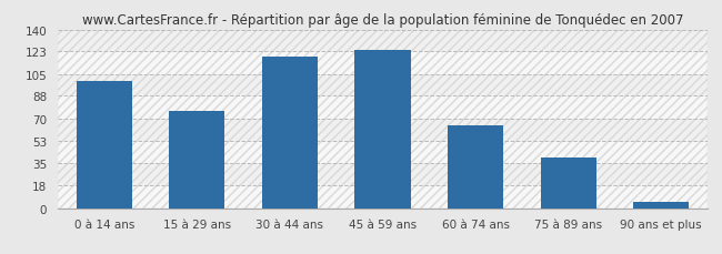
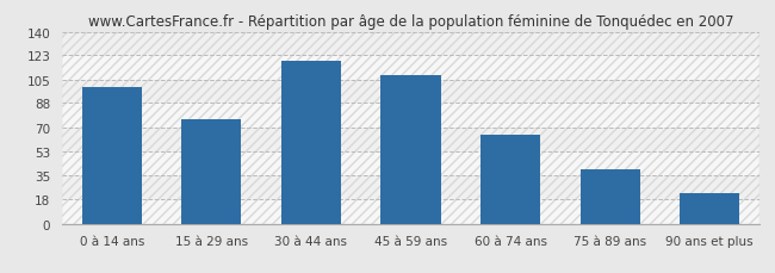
45 à 59 ans: 124 -> 108
90 ans et plus: 5 -> 22
